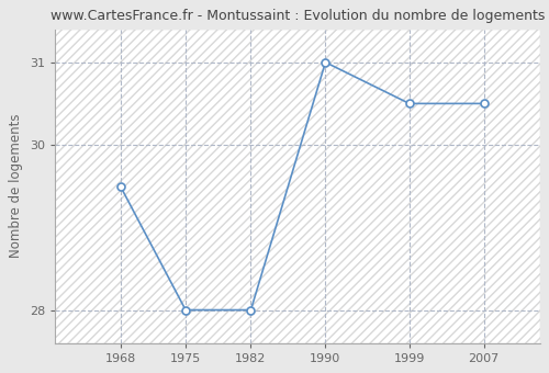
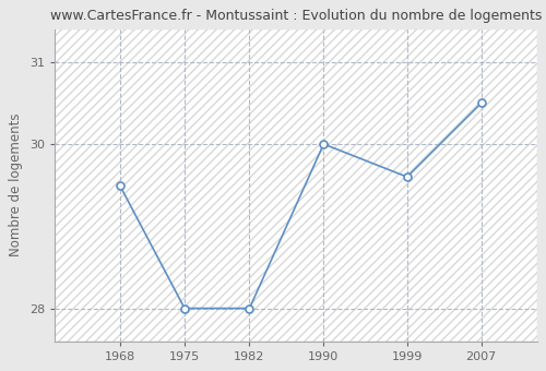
1990: 31.0 -> 30.0
1999: 30.5 -> 29.6
